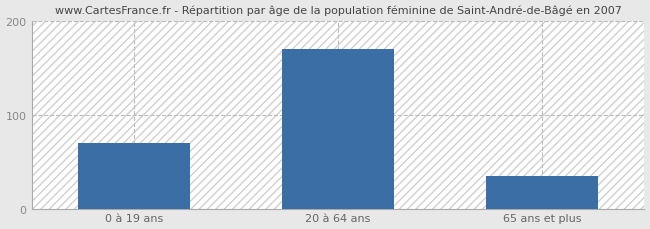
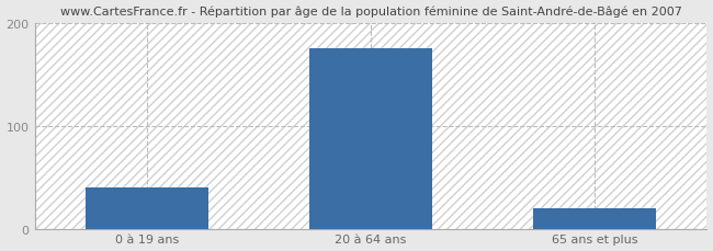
0 à 19 ans: 70 -> 40
20 à 64 ans: 170 -> 176
65 ans et plus: 35 -> 20
